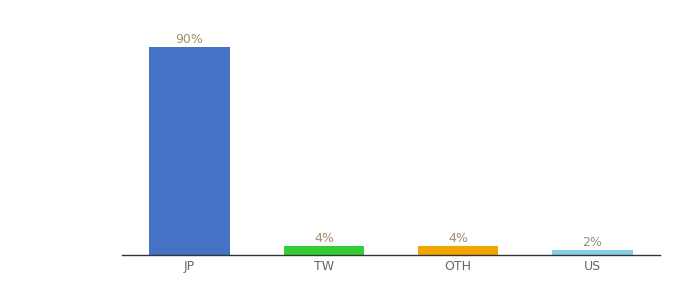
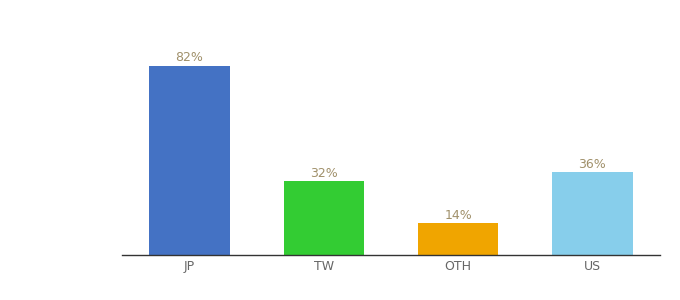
JP: 90% -> 82%
TW: 4% -> 32%
OTH: 4% -> 14%
US: 2% -> 36%
